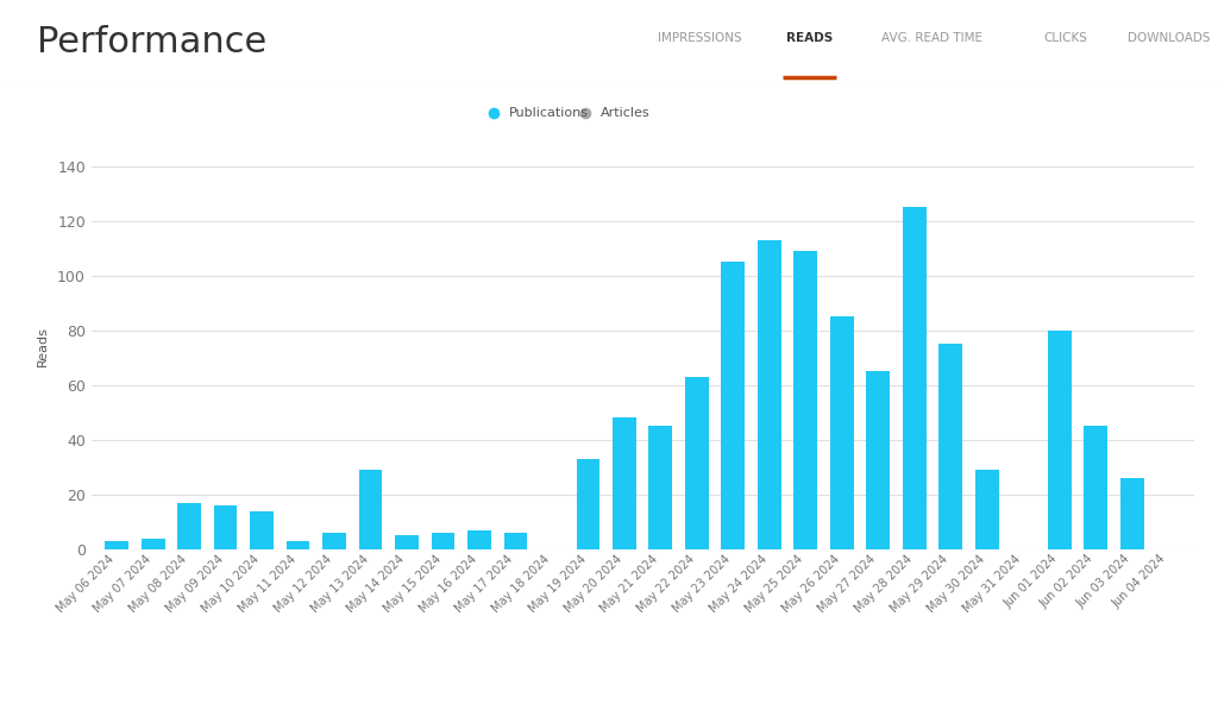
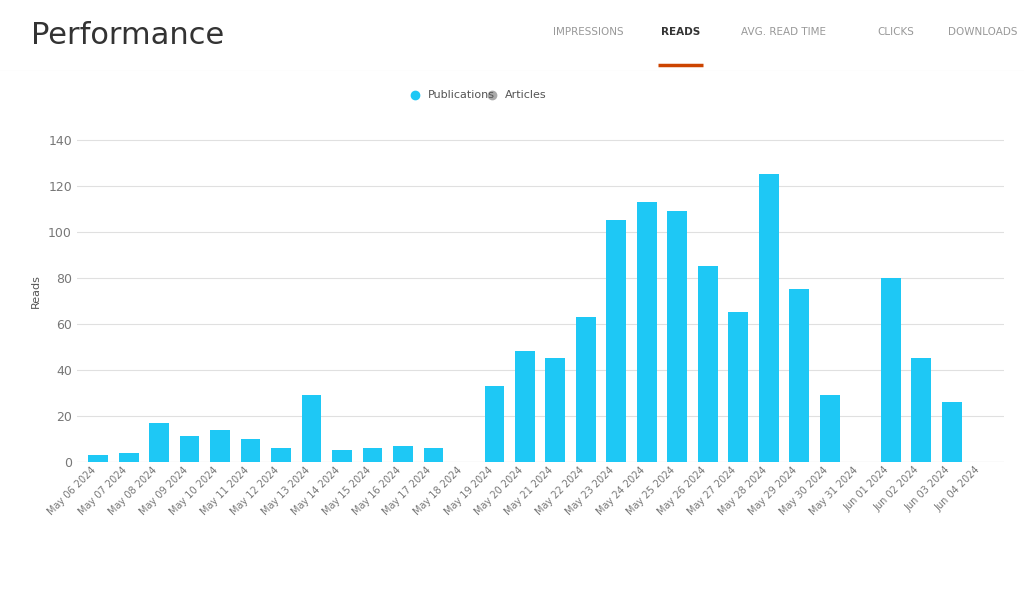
May 09 2024: 16 -> 11
May 11 2024: 3 -> 10
